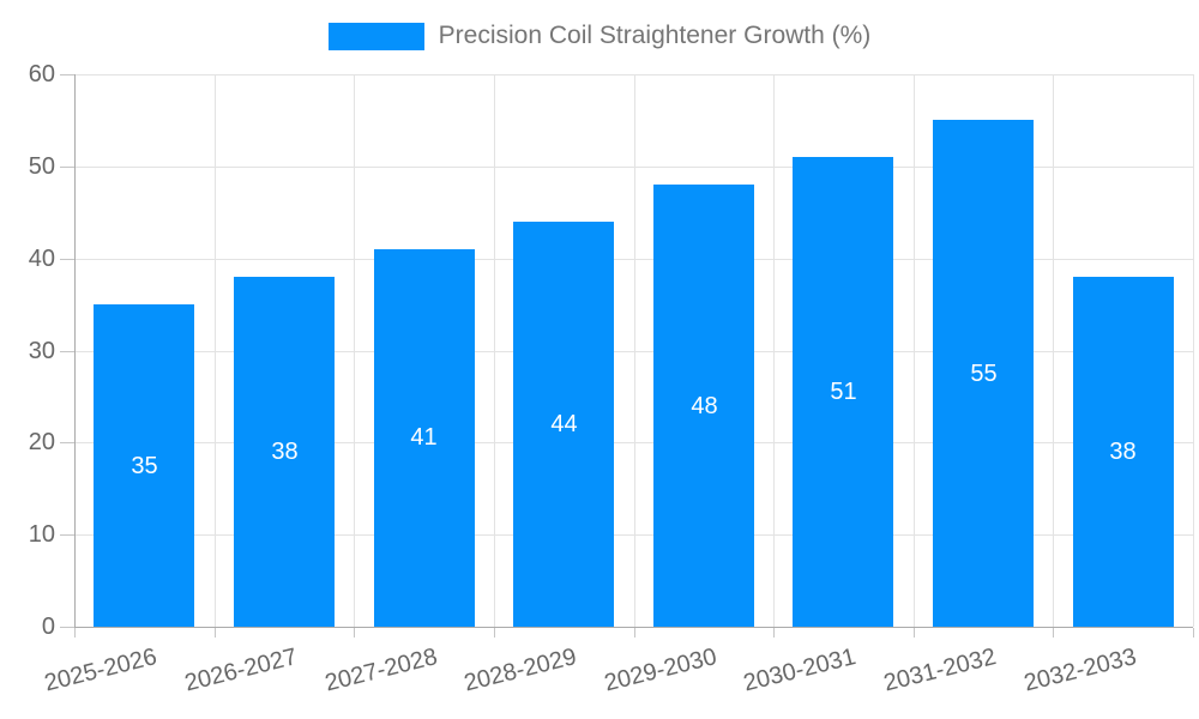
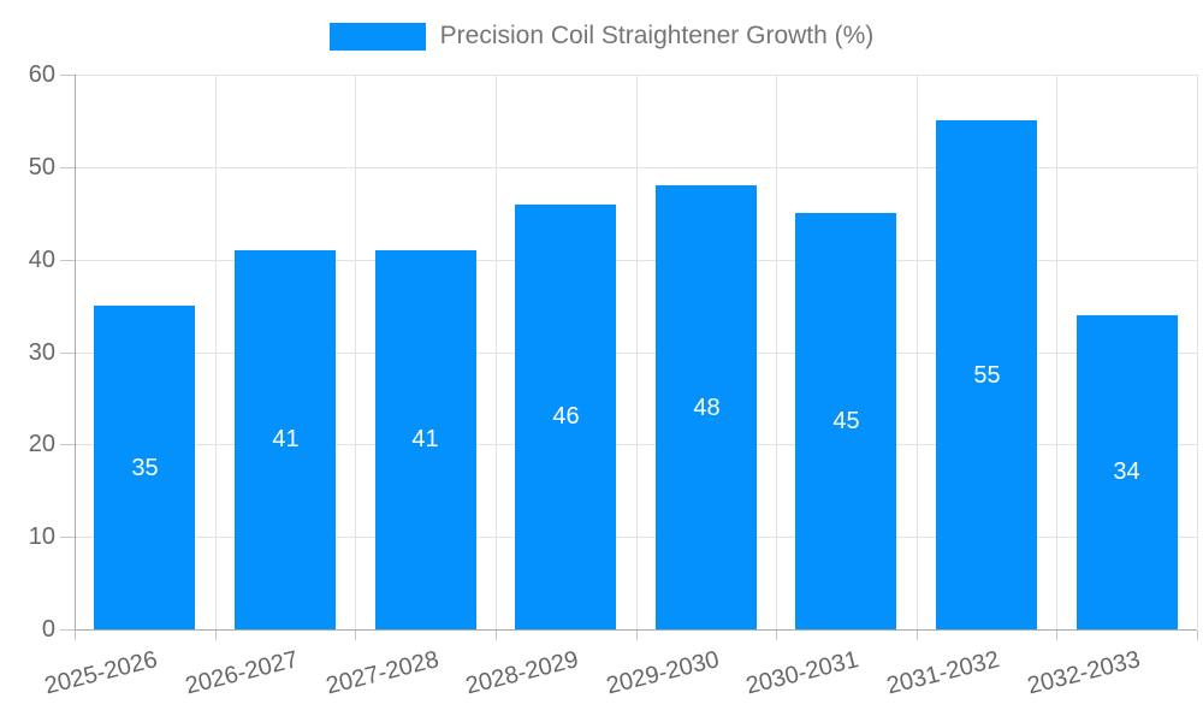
2026-2027: 38 -> 41
2028-2029: 44 -> 46
2030-2031: 51 -> 45
2032-2033: 38 -> 34
